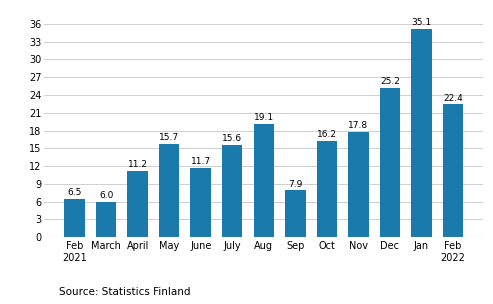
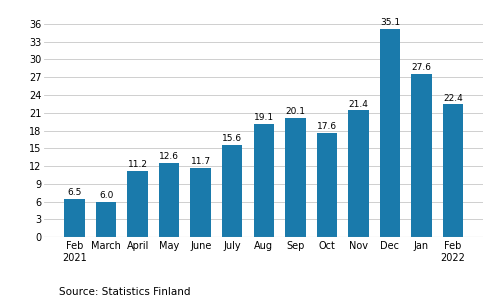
May: 15.7 -> 12.6
Sep: 7.9 -> 20.1
Oct: 16.2 -> 17.6
Nov: 17.8 -> 21.4
Dec: 25.2 -> 35.1
Jan: 35.1 -> 27.6
